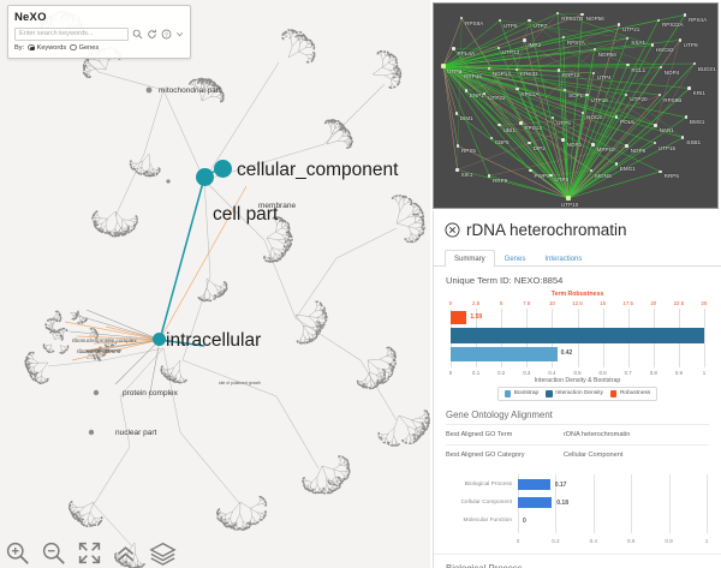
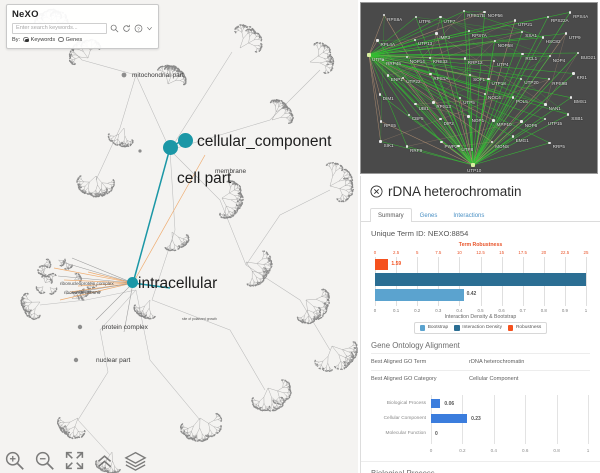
Gene Ontology Alignment/Biological Process: 0.17 -> 0.06
Gene Ontology Alignment/Cellular Component: 0.18 -> 0.23
